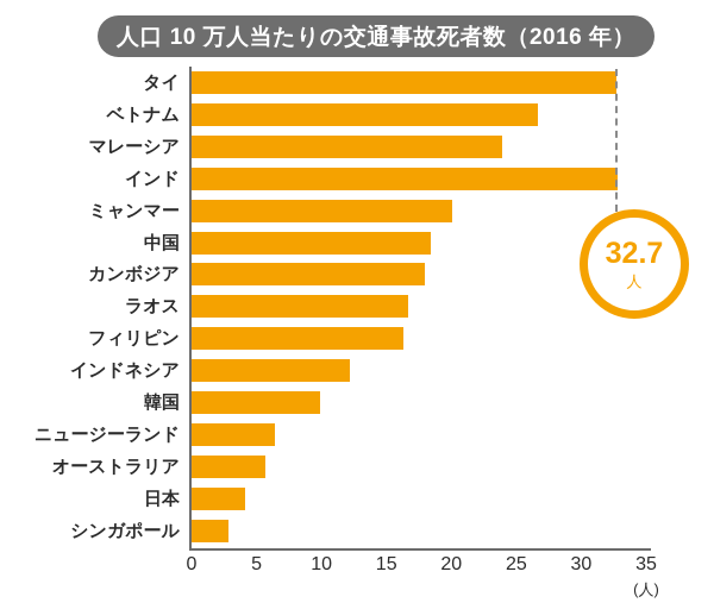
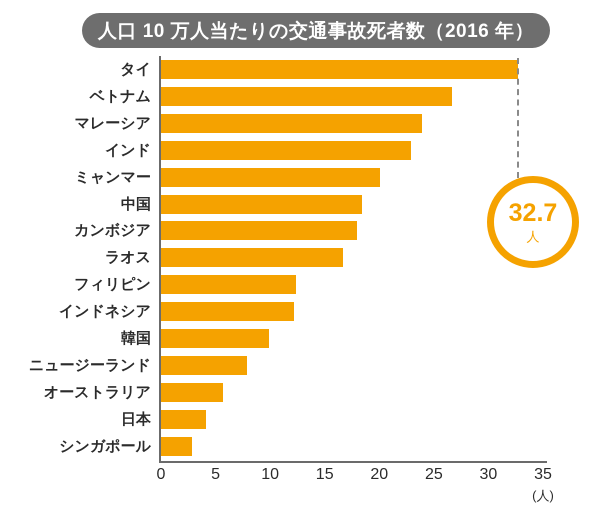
インド: 32.8 -> 22.9
フィリピン: 16.3 -> 12.4
ニュージーランド: 6.4 -> 7.9
